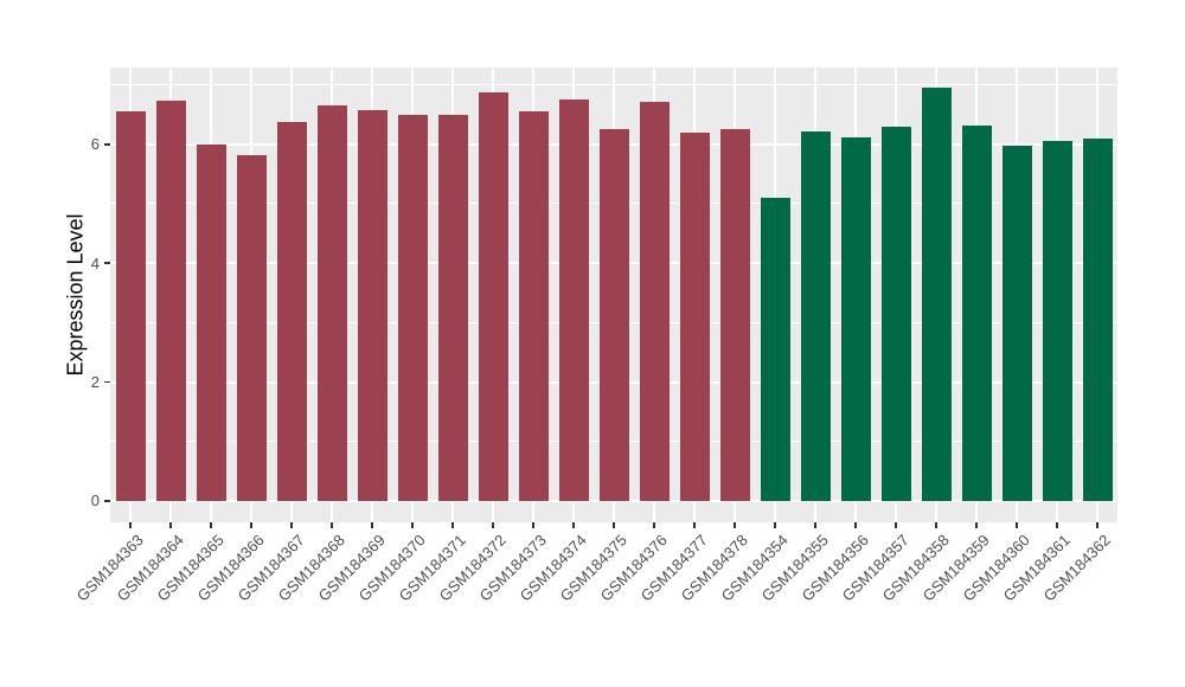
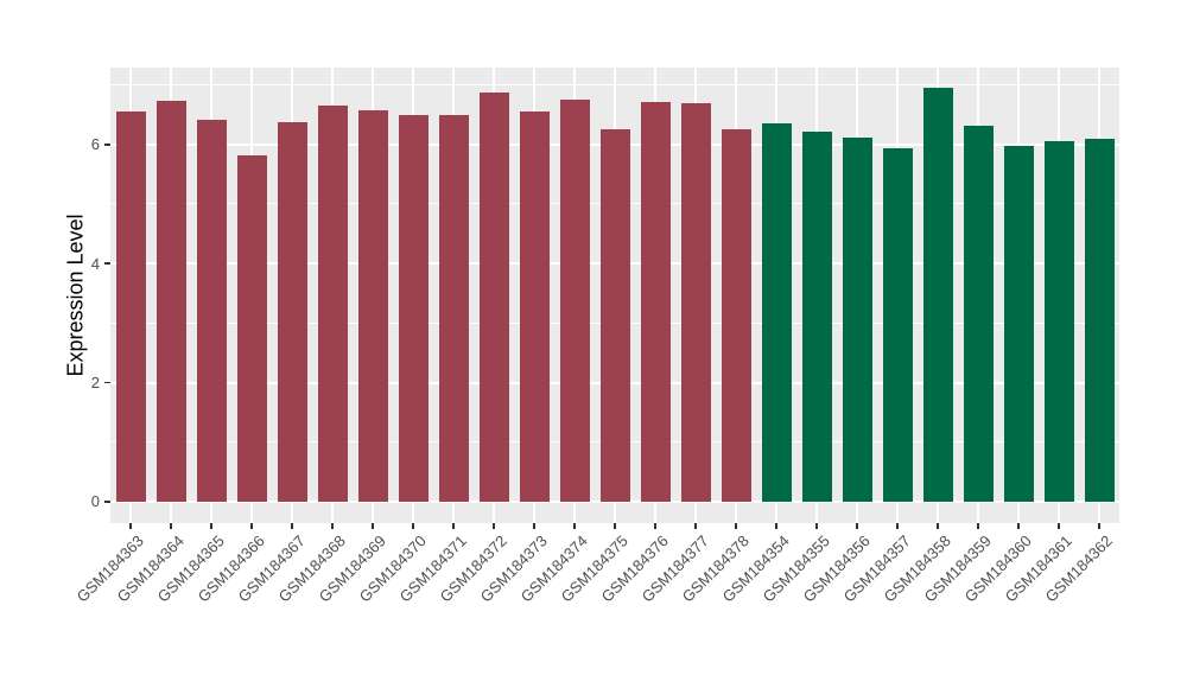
GSM184365: 6.0 -> 6.4
GSM184377: 6.2 -> 6.7
GSM184354: 5.1 -> 6.4
GSM184357: 6.3 -> 5.9
